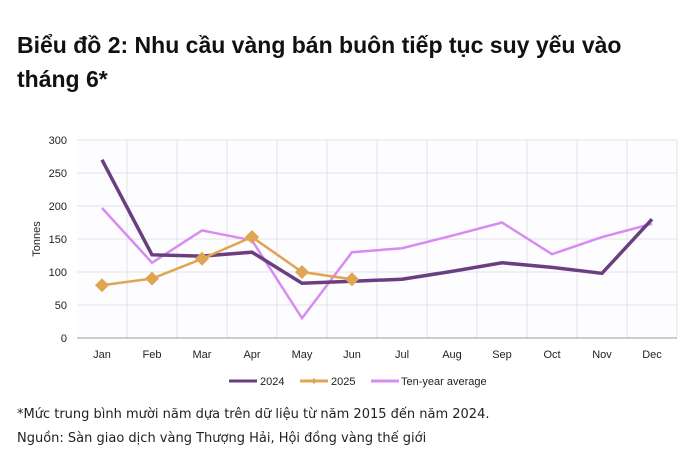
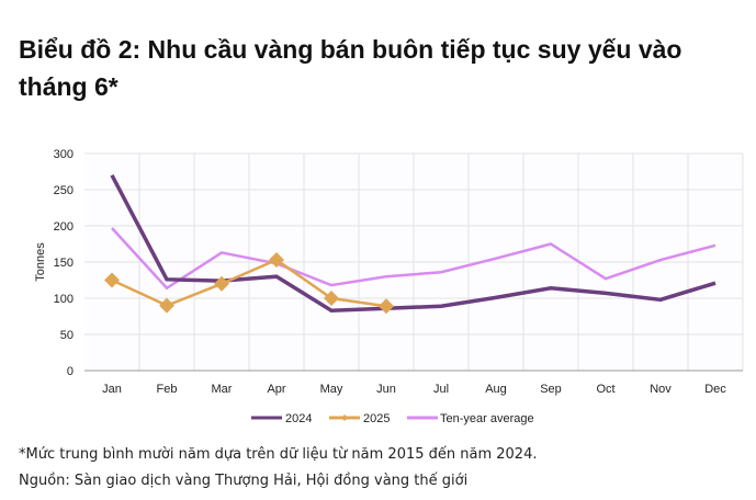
2025/Jan: 80 -> 120
Ten-year average/May: 30 -> 120
2024/Dec: 180 -> 120
